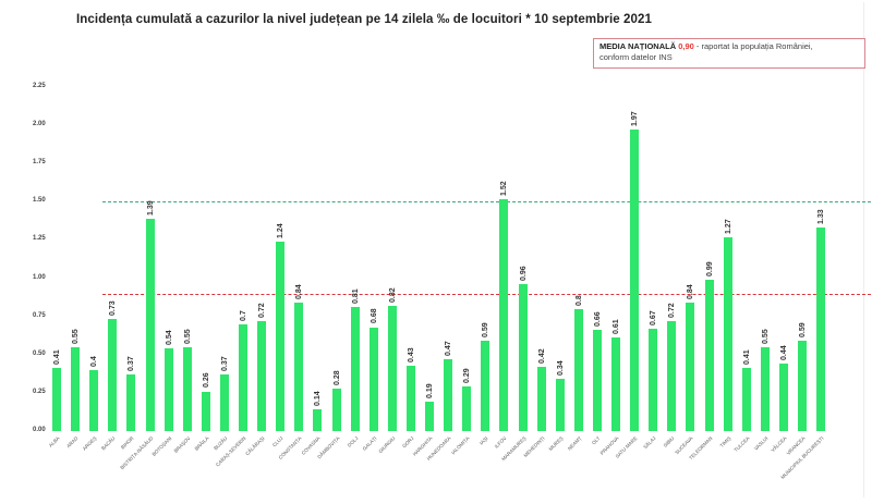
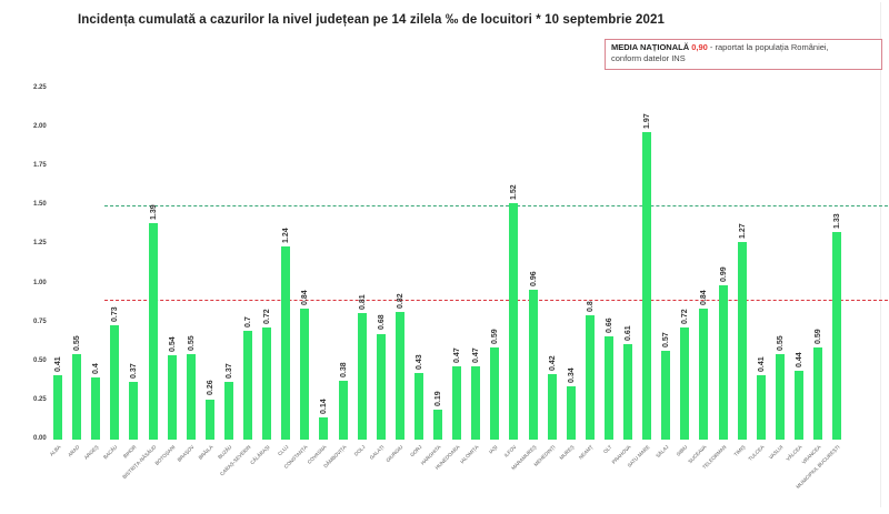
DÂMBOVIȚA: 0.28 -> 0.38
IALOMIȚA: 0.29 -> 0.47
SĂLAJ: 0.67 -> 0.57
